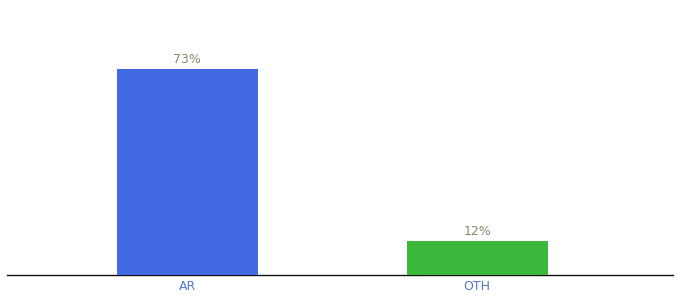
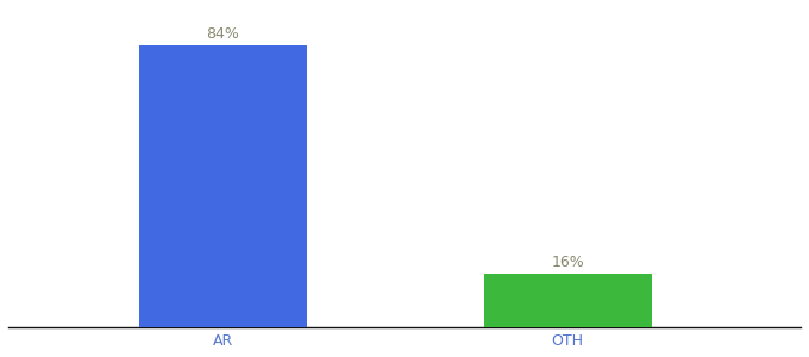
AR: 73% -> 84%
OTH: 12% -> 16%
